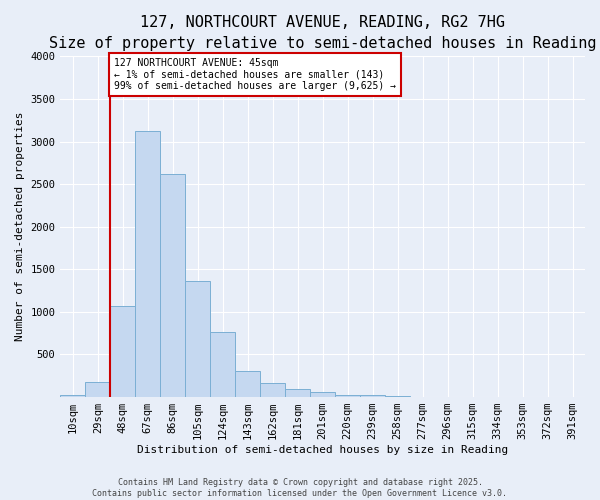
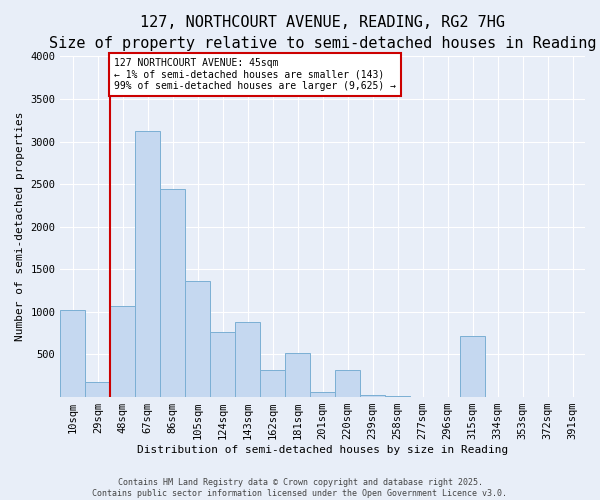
10sqm: 20 -> 1020
86sqm: 2620 -> 2440
143sqm: 310 -> 880
162sqm: 160 -> 320
181sqm: 90 -> 520
220sqm: 30 -> 320
315sqm: 0 -> 720
